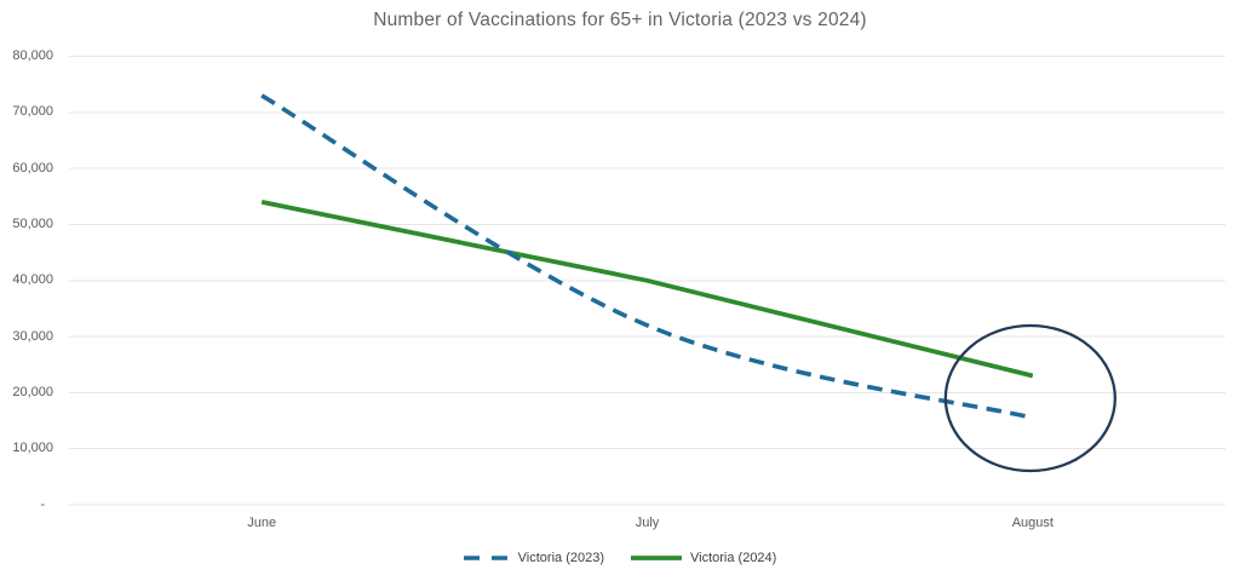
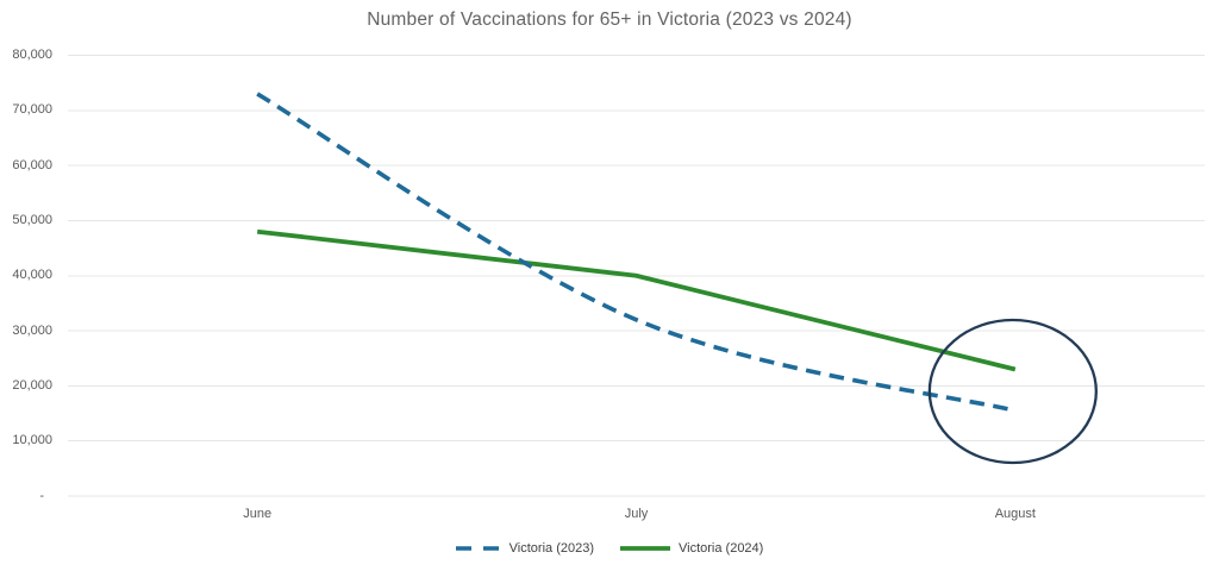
Victoria (2024)/June: 54000 -> 48000
